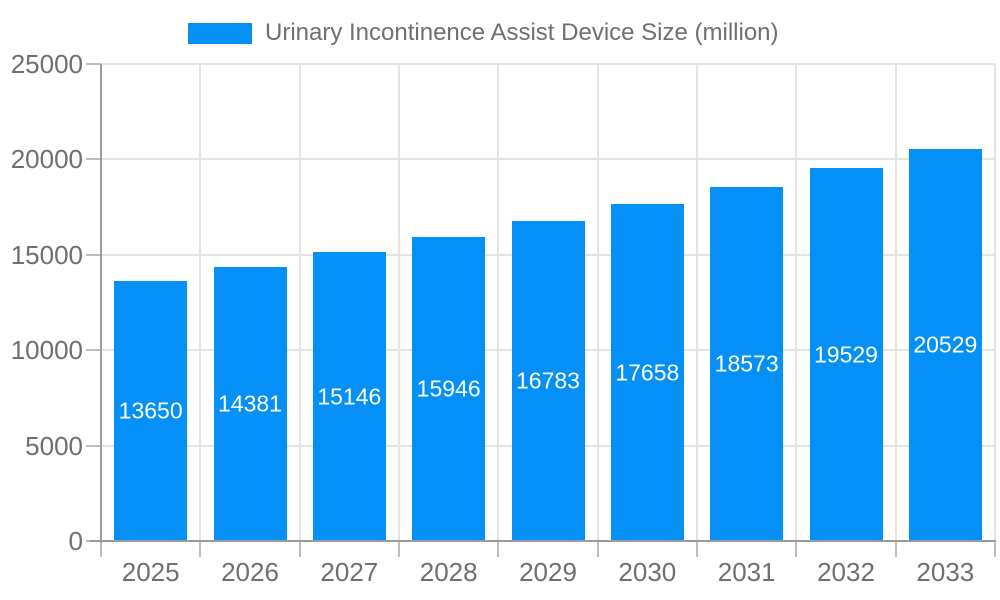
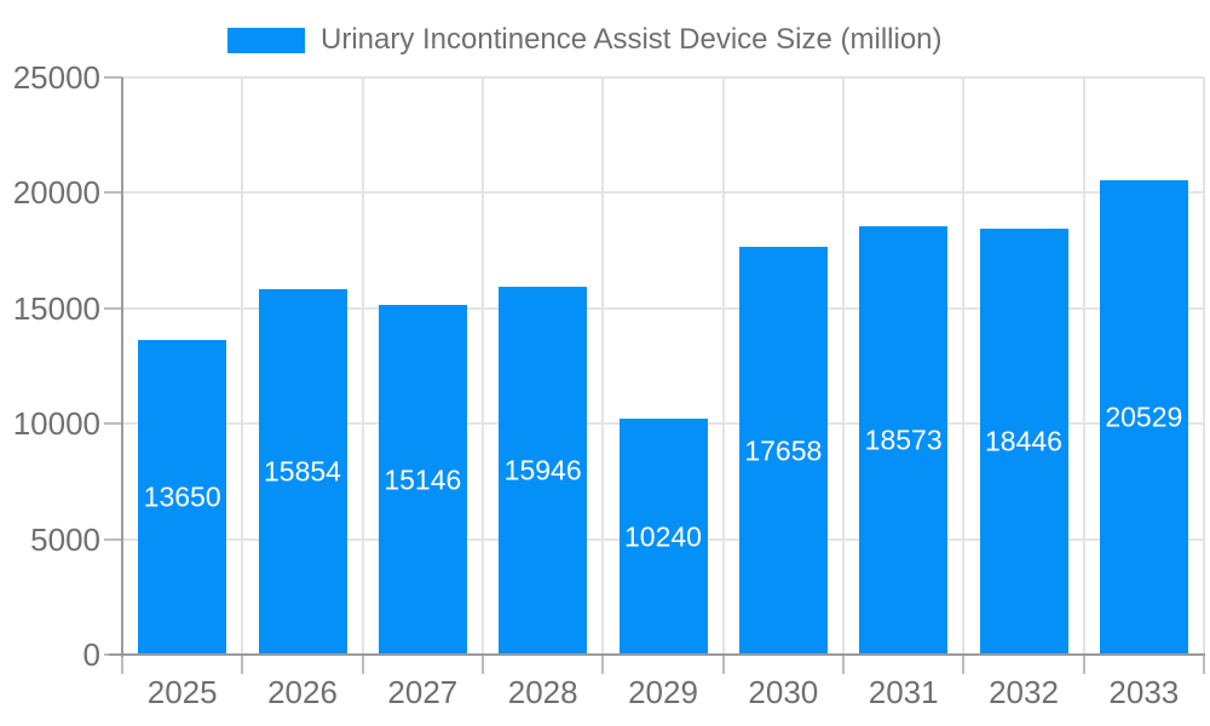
2026: 14381 -> 15854
2029: 16783 -> 10240
2032: 19529 -> 18446
